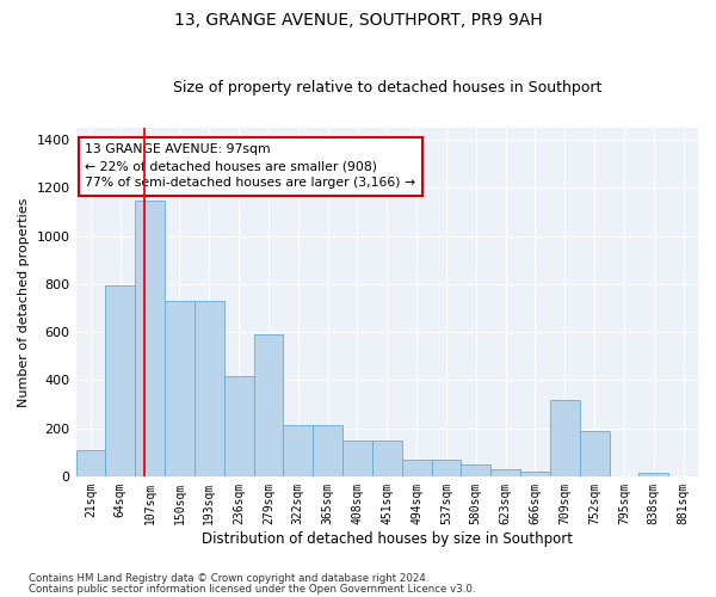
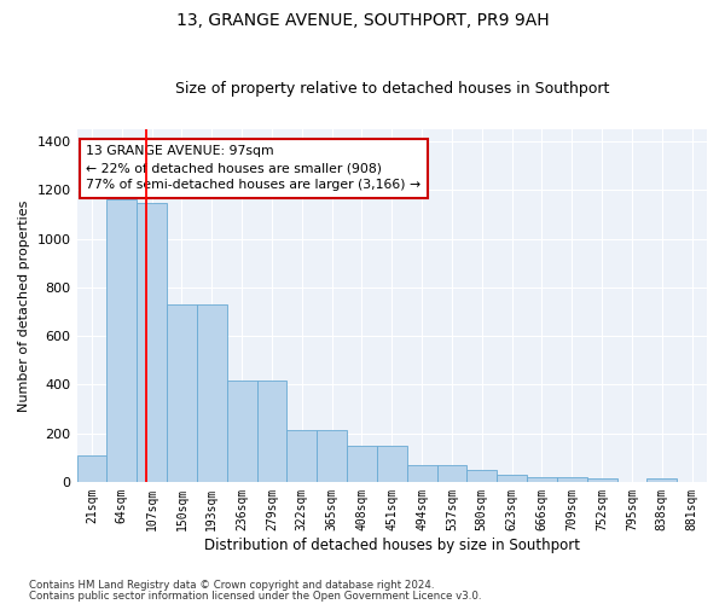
64sqm: 795 -> 1160
279sqm: 590 -> 415
709sqm: 315 -> 20
752sqm: 190 -> 15
